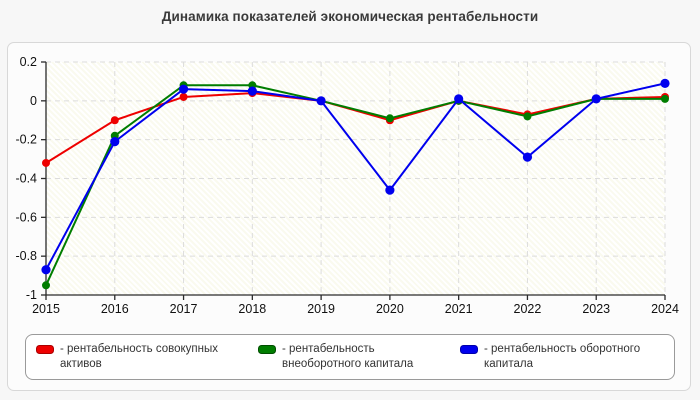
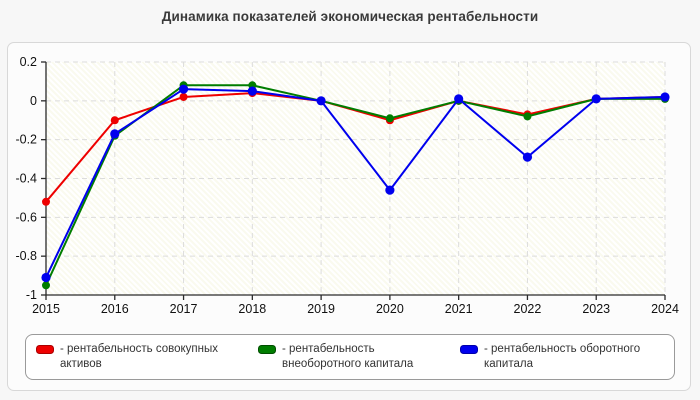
- рентабельность совокупных активов/2015: -0.32 -> -0.52
- рентабельность оборотного капитала/2015: -0.87 -> -0.91
- рентабельность оборотного капитала/2016: -0.21 -> -0.17
- рентабельность оборотного капитала/2024: 0.09 -> 0.02
